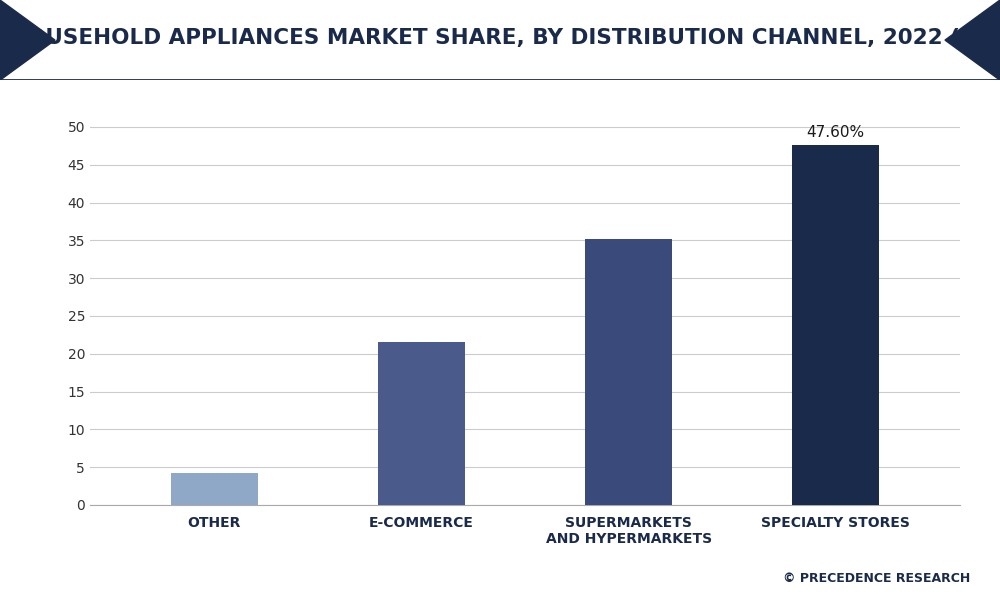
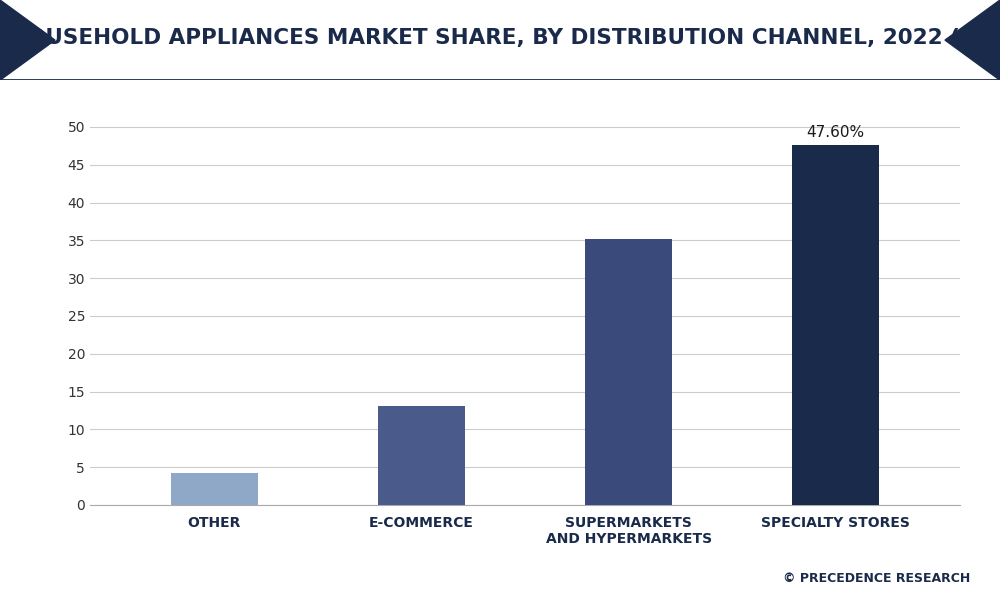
E-COMMERCE: 21.6 -> 13.1
